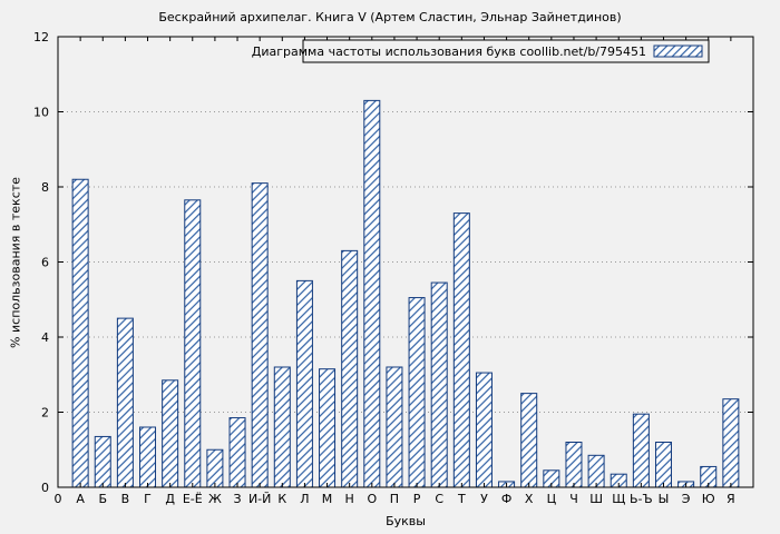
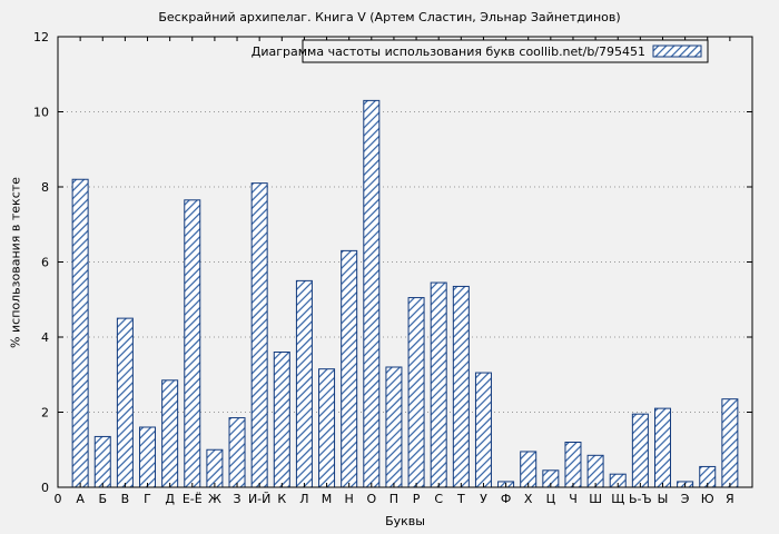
К: 3.2 -> 3.6
Т: 7.3 -> 5.3
Х: 2.5 -> 0.9
Ы: 1.2 -> 2.1
